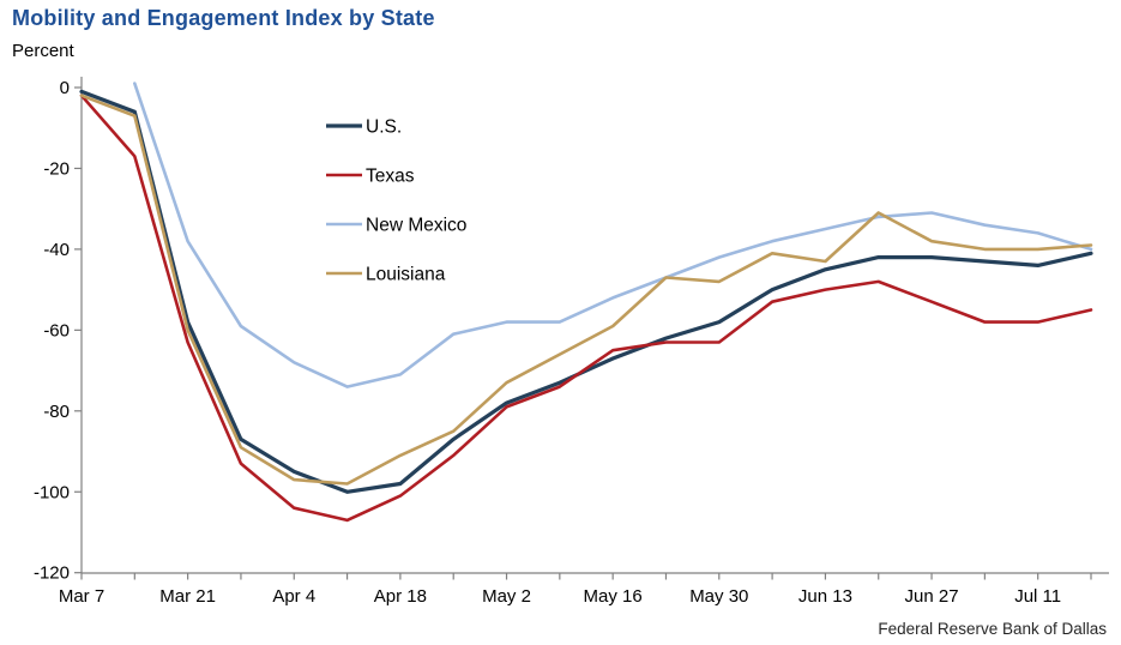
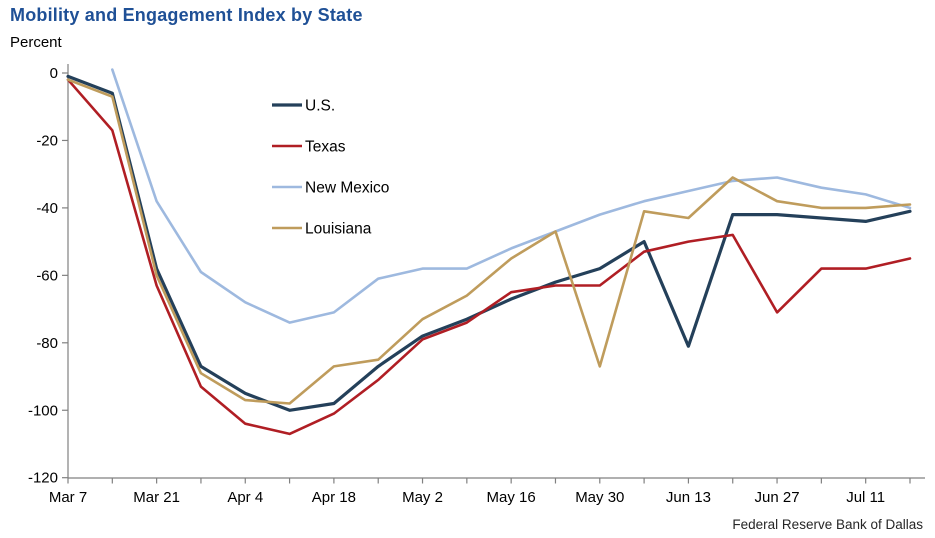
Louisiana/Apr 18: -91 -> -87
Louisiana/May 16: -59 -> -55
Louisiana/May 30: -48 -> -87
U.S./Jun 13: -45 -> -81
Texas/Jun 27: -53 -> -71
